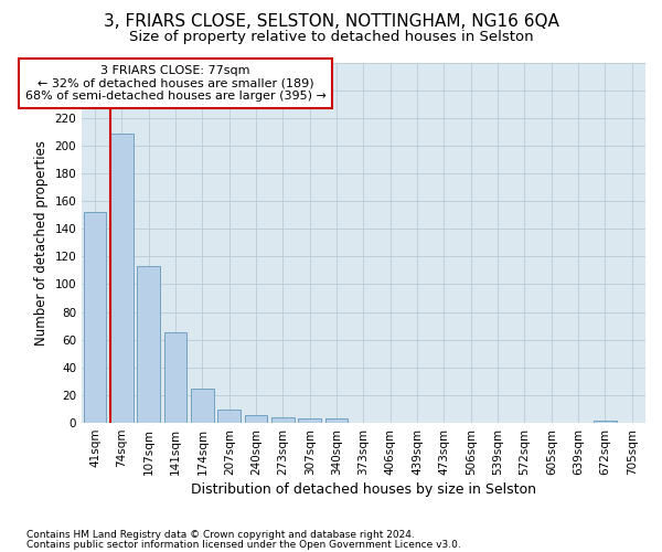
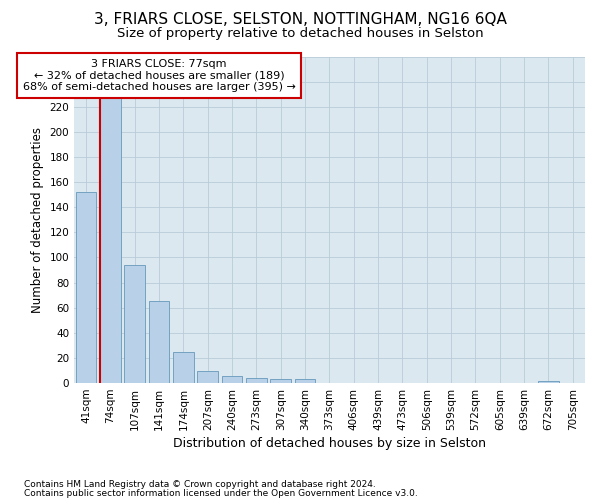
74sqm: 209 -> 229
107sqm: 113 -> 94
